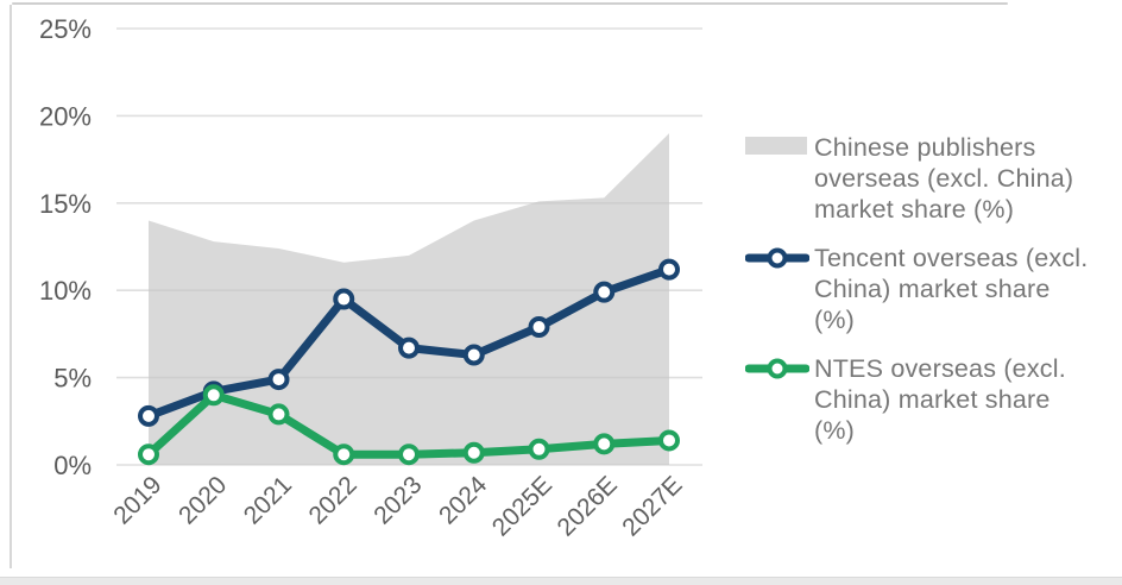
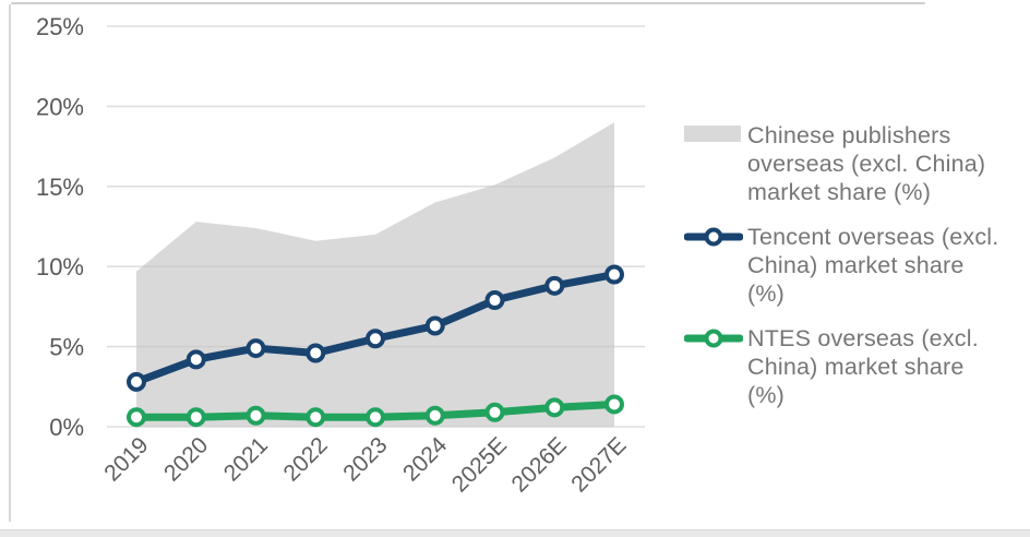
Chinese publishers overseas (excl. China) market share (%)/2019: 14.0% -> 9.7%
NTES overseas (excl. China) market share (%)/2020: 4.0% -> 0.6%
NTES overseas (excl. China) market share (%)/2021: 2.9% -> 0.7%
Tencent overseas (excl. China) market share (%)/2022: 9.5% -> 4.6%
Tencent overseas (excl. China) market share (%)/2023: 6.7% -> 5.5%
Chinese publishers overseas (excl. China) market share (%)/2026E: 15.3% -> 16.8%
Tencent overseas (excl. China) market share (%)/2026E: 9.9% -> 8.8%
Tencent overseas (excl. China) market share (%)/2027E: 11.2% -> 9.5%
